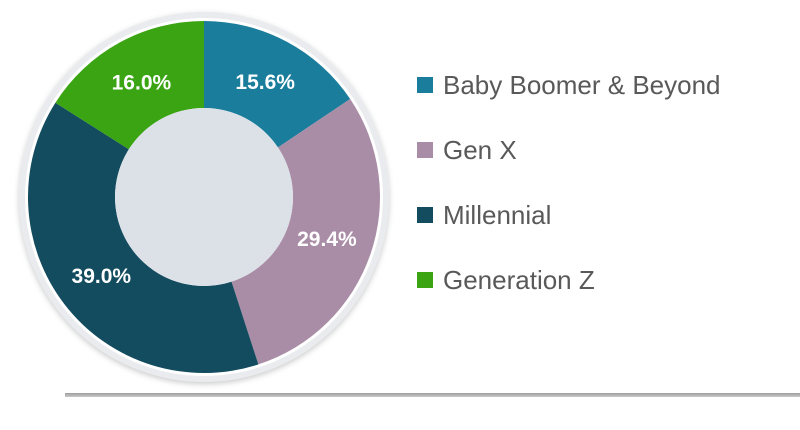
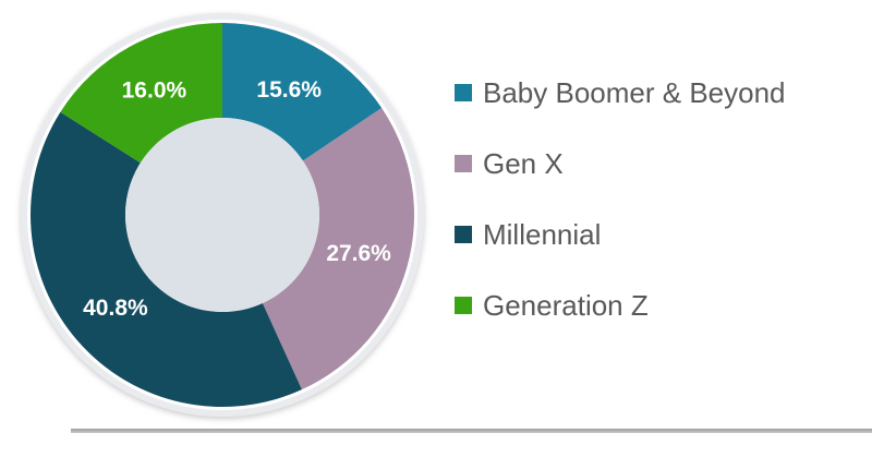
Gen X: 29.4% -> 27.6%
Millennial: 39.0% -> 40.8%
